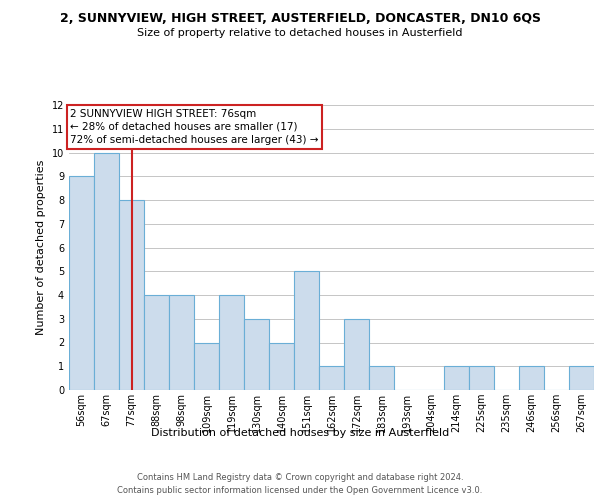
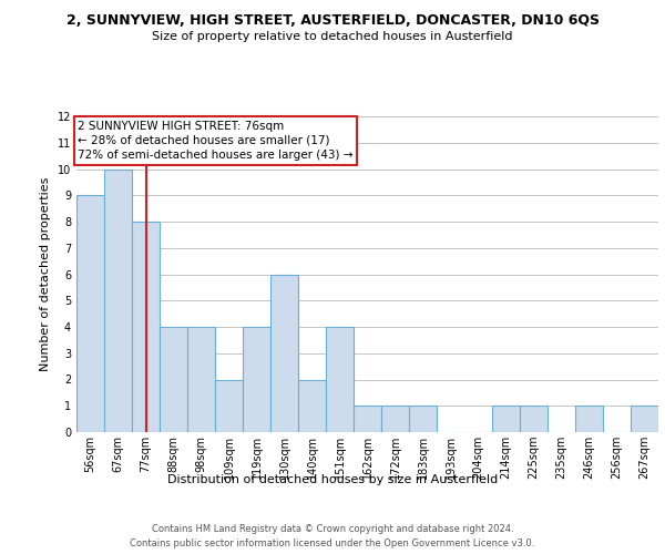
130sqm: 3 -> 6
151sqm: 5 -> 4
172sqm: 3 -> 1
